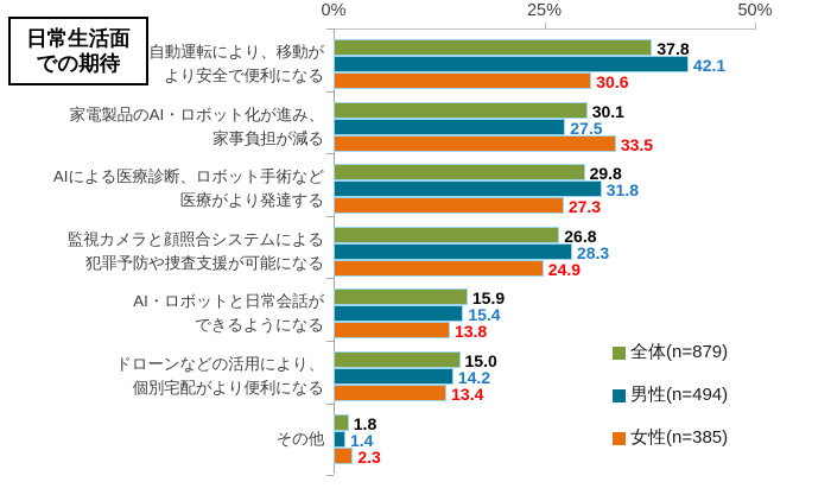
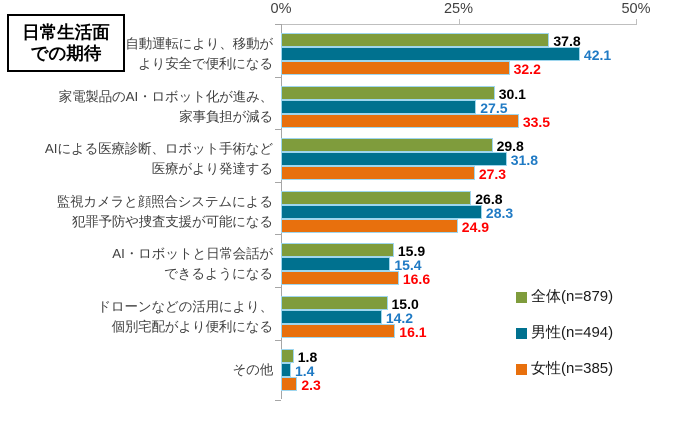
女性(n=385)/自動運転により、移動がより安全で便利になる: 30.6 -> 32.2
女性(n=385)/AI・ロボットと日常会話ができるようになる: 13.8 -> 16.6
女性(n=385)/ドローンなどの活用により、個別宅配がより便利になる: 13.4 -> 16.1
